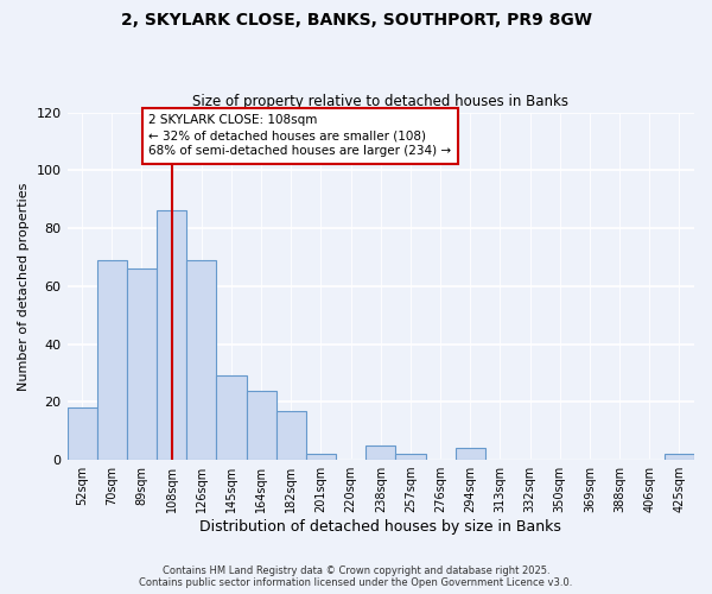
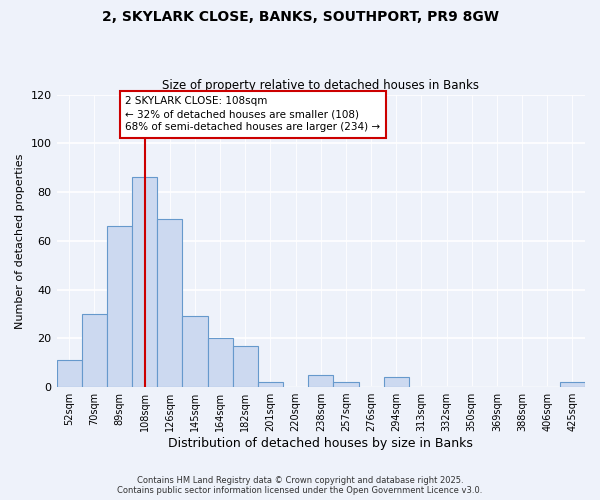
52sqm: 18 -> 11
70sqm: 69 -> 30
164sqm: 24 -> 20
